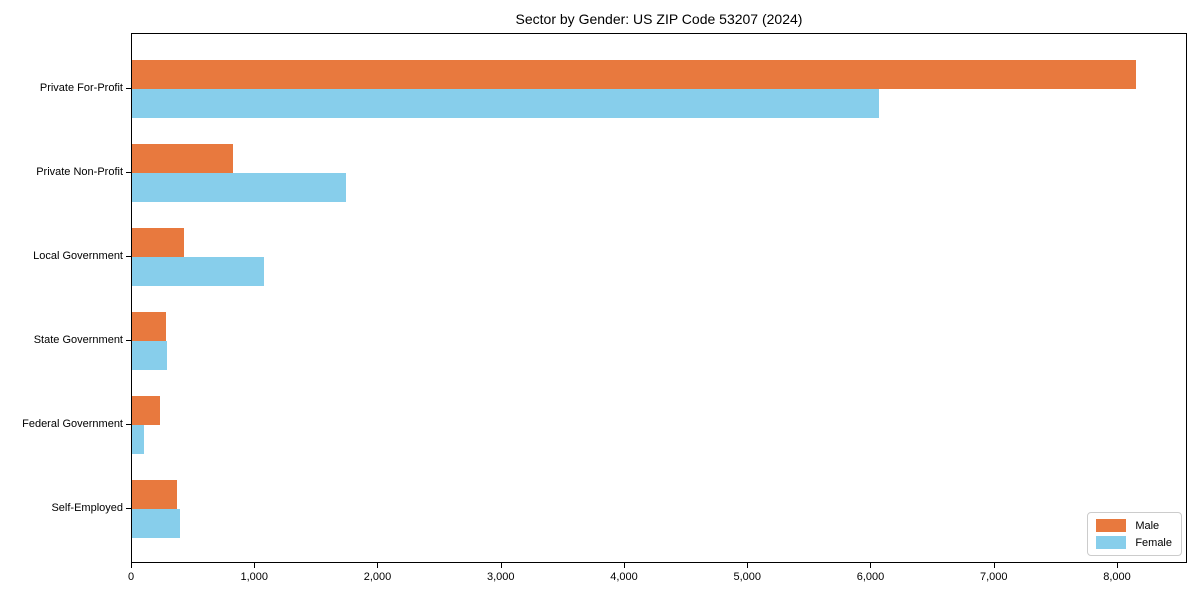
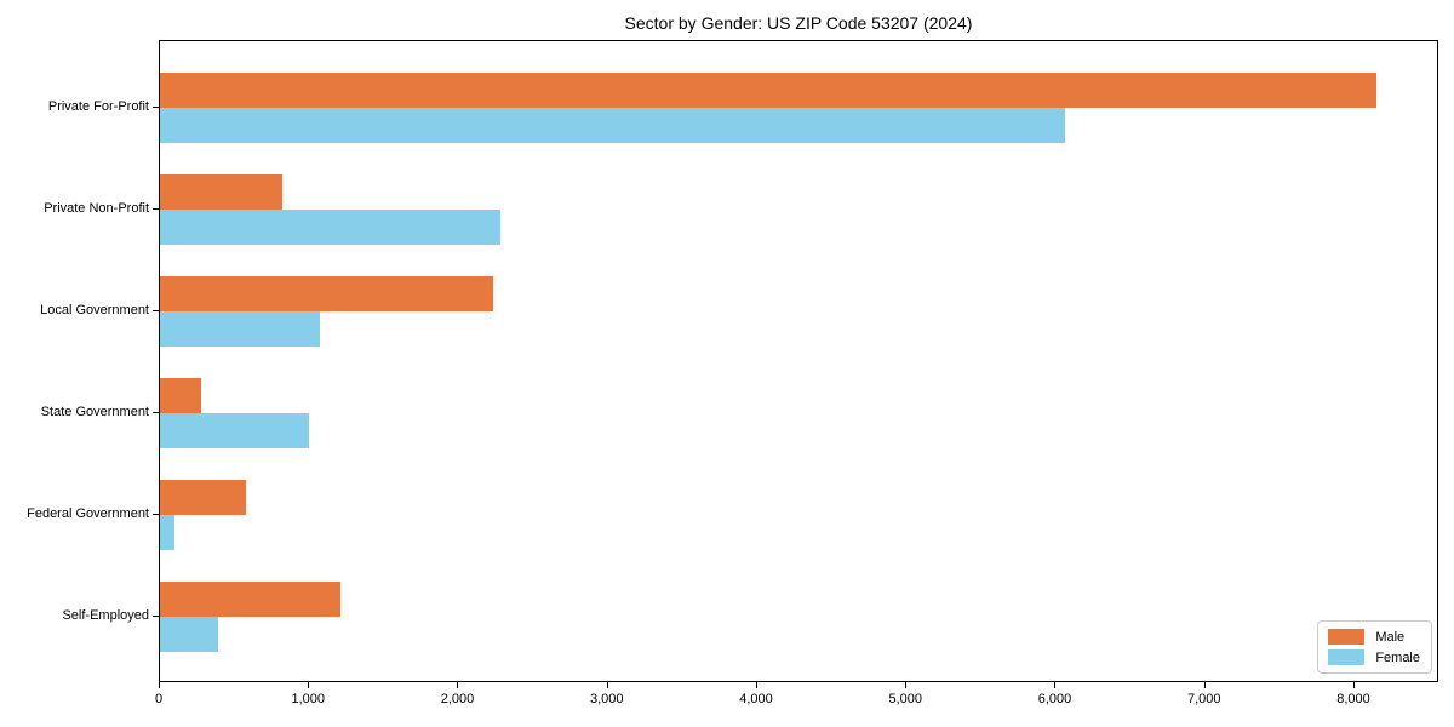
Female/Private Non-Profit: 1740 -> 2280
Male/Local Government: 420 -> 2230
Female/State Government: 280 -> 1000
Male/Federal Government: 230 -> 580
Male/Self-Employed: 360 -> 1210
